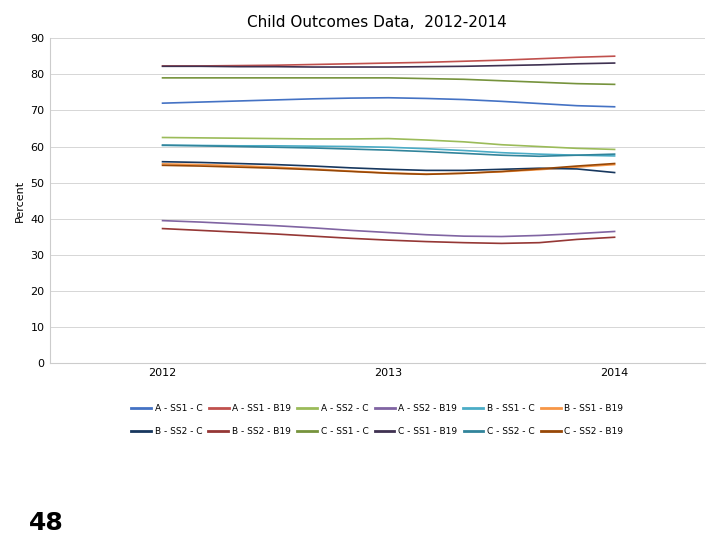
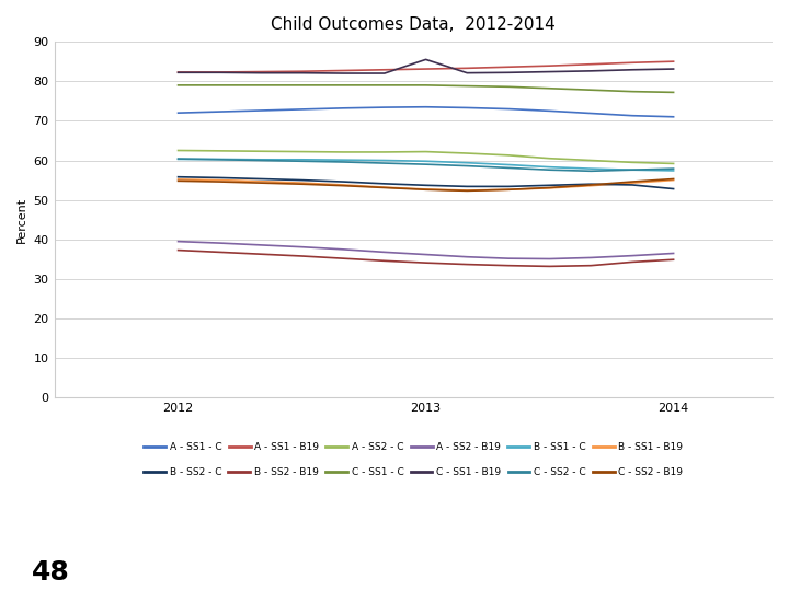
C - SS1 - B19/2013: 82.0 -> 85.5
